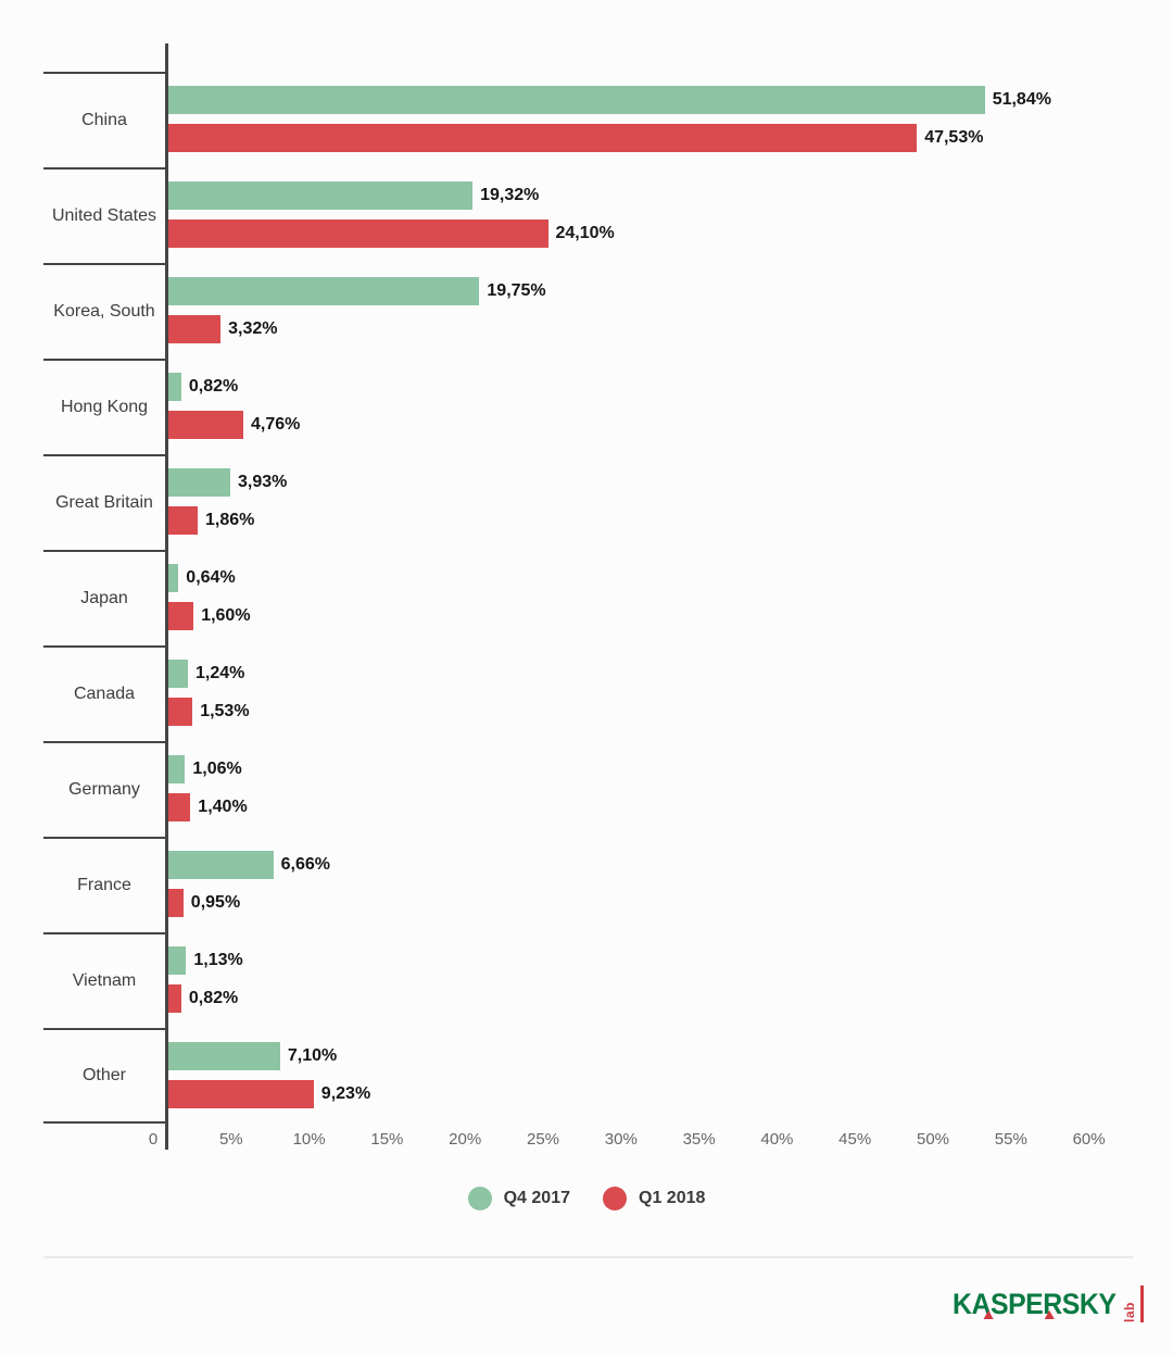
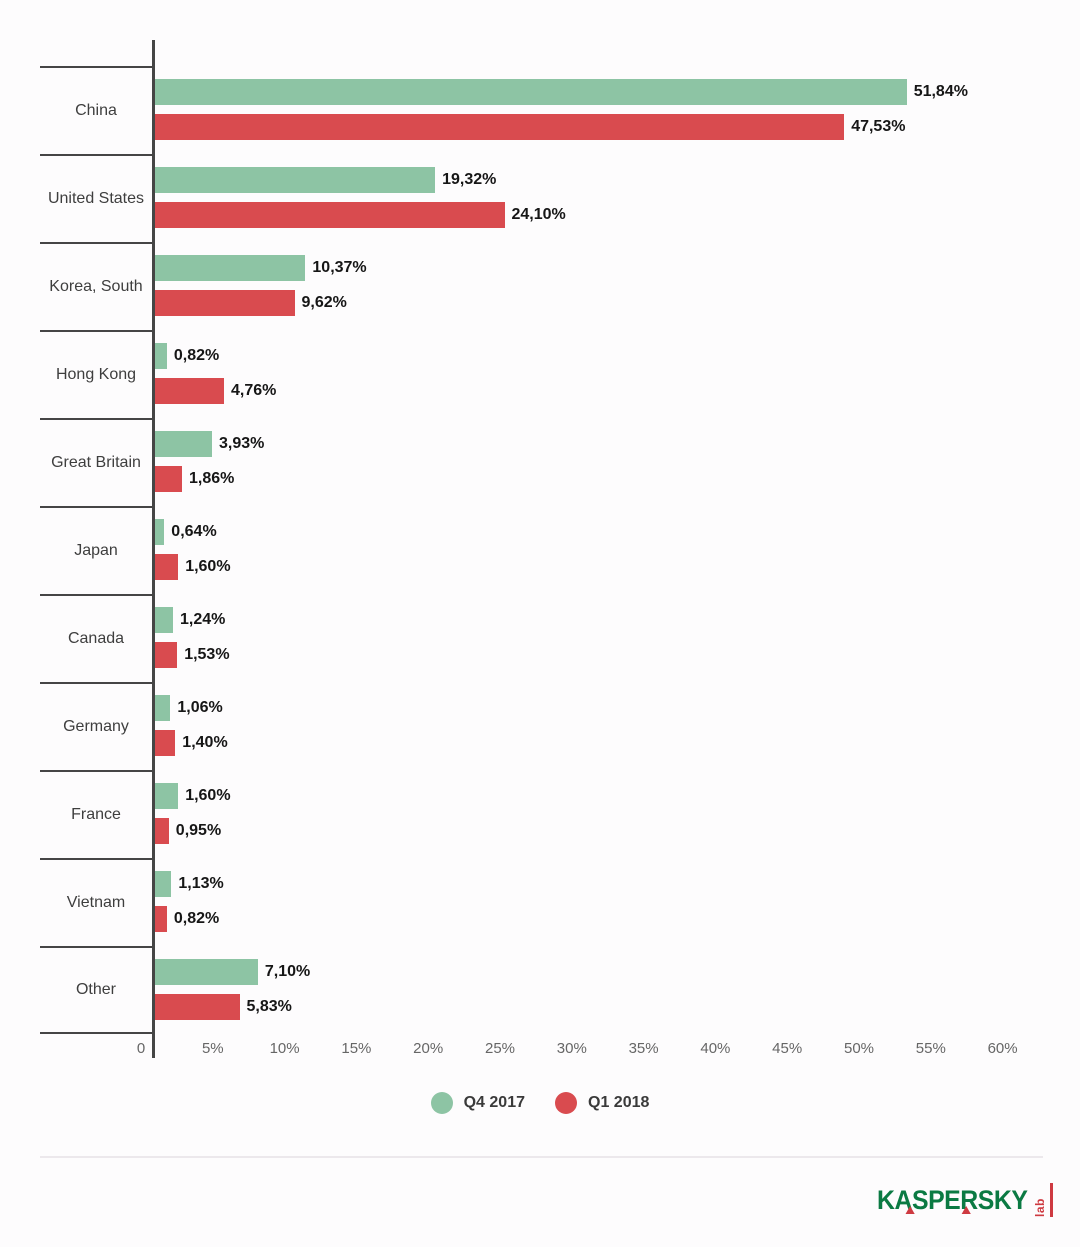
Q4 2017/Korea, South: 19,75% -> 10,37%
Q1 2018/Korea, South: 3,32% -> 9,62%
Q4 2017/France: 6,66% -> 1,60%
Q1 2018/Other: 9,23% -> 5,83%
